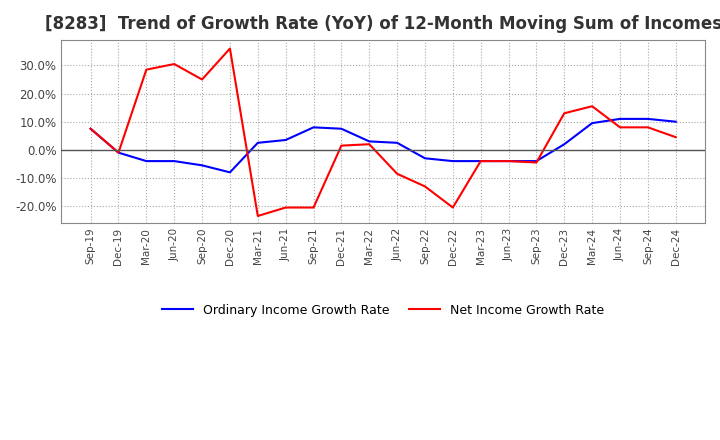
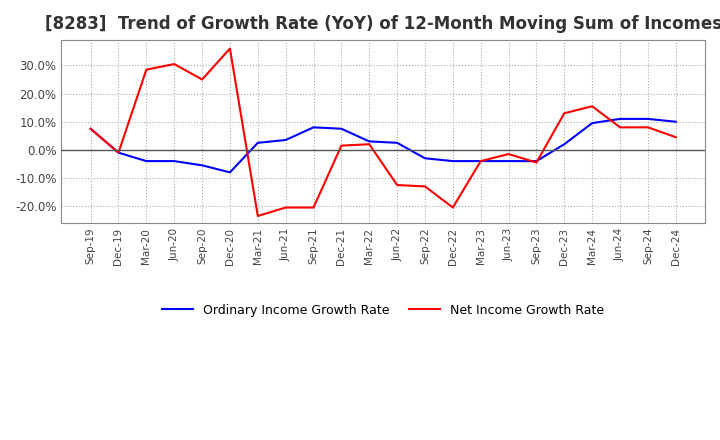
Net Income Growth Rate/Jun-22: -8.5% -> -12.5%
Net Income Growth Rate/Jun-23: -4.0% -> -1.5%
